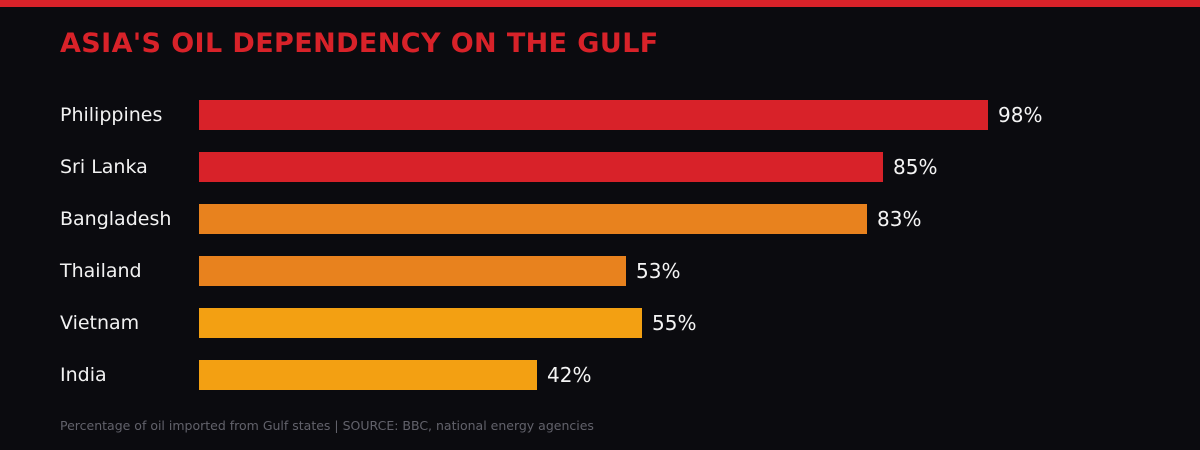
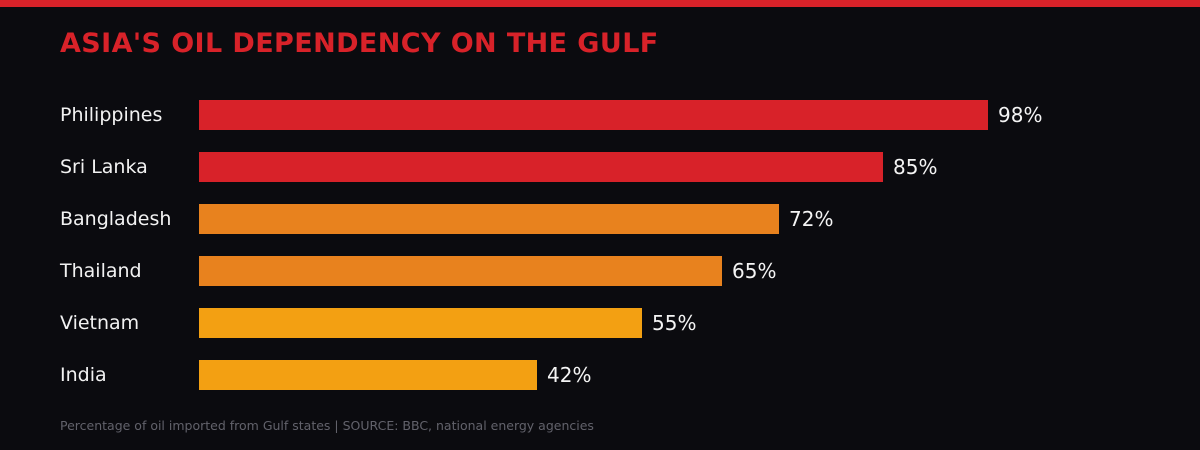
Bangladesh: 83% -> 72%
Thailand: 53% -> 65%
